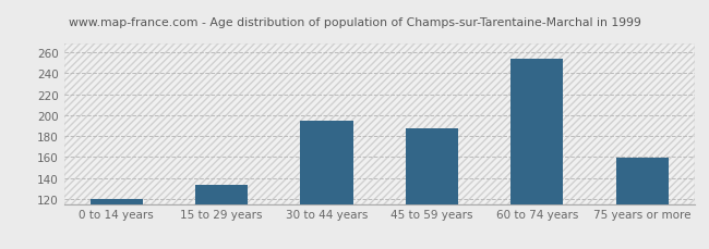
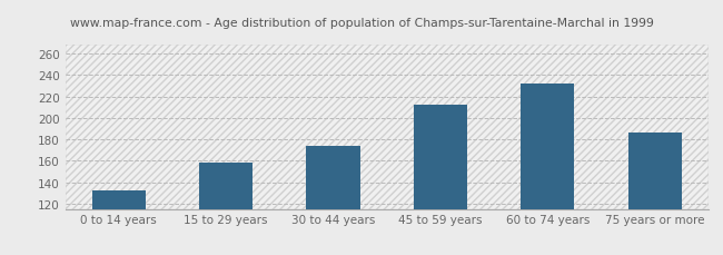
0 to 14 years: 120 -> 132
15 to 29 years: 133 -> 158
30 to 44 years: 195 -> 174
45 to 59 years: 187 -> 212
60 to 74 years: 254 -> 232
75 years or more: 159 -> 186
